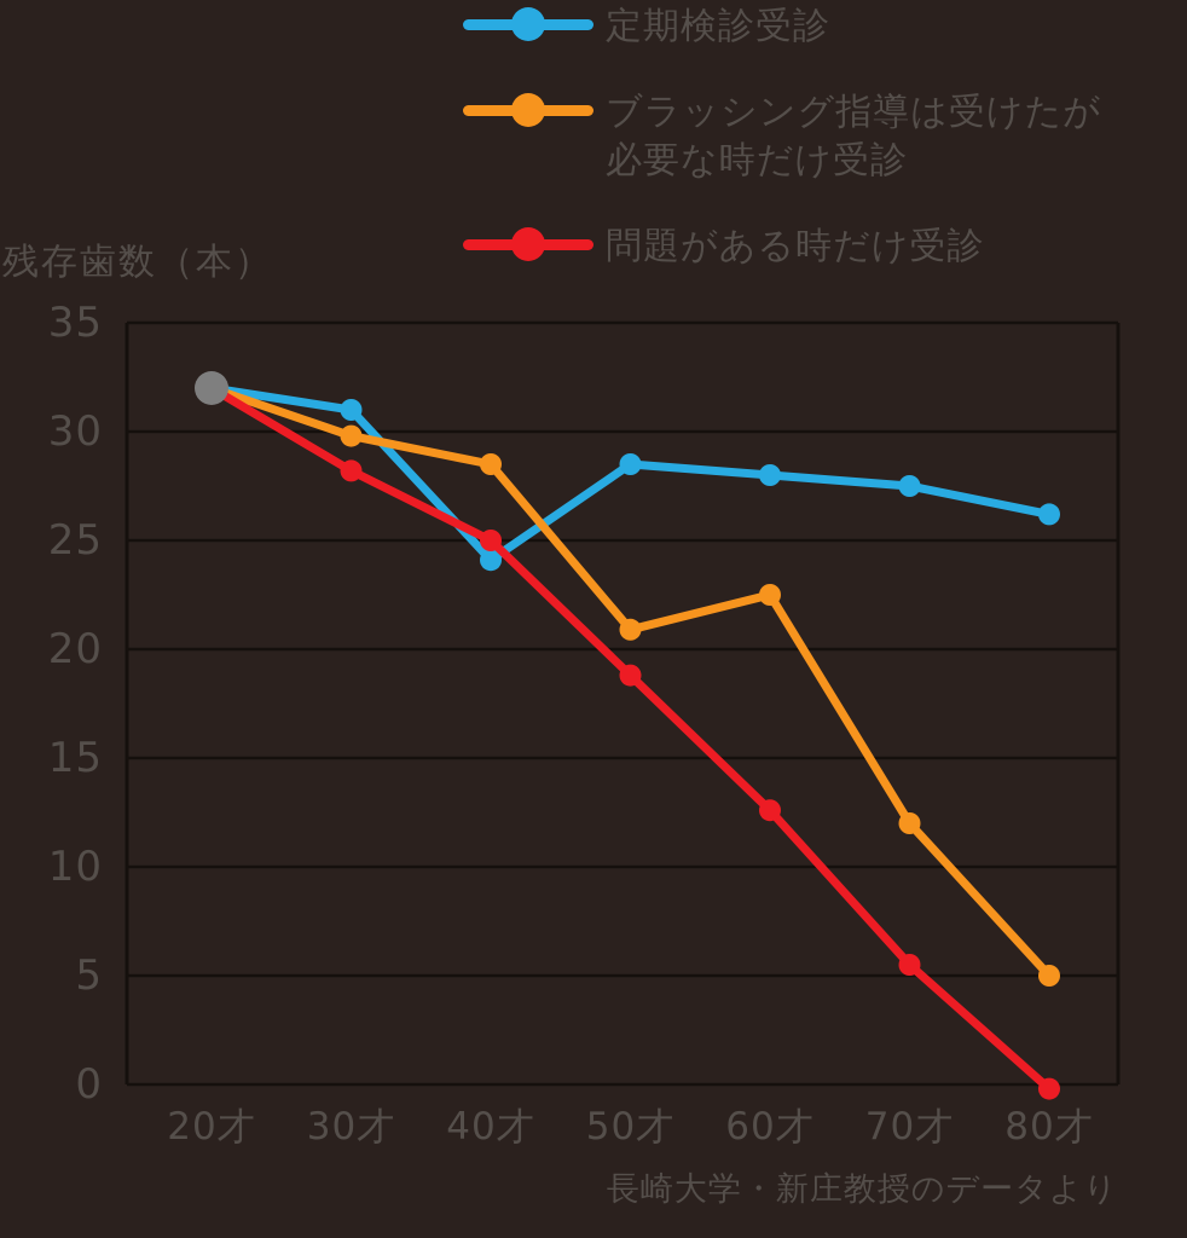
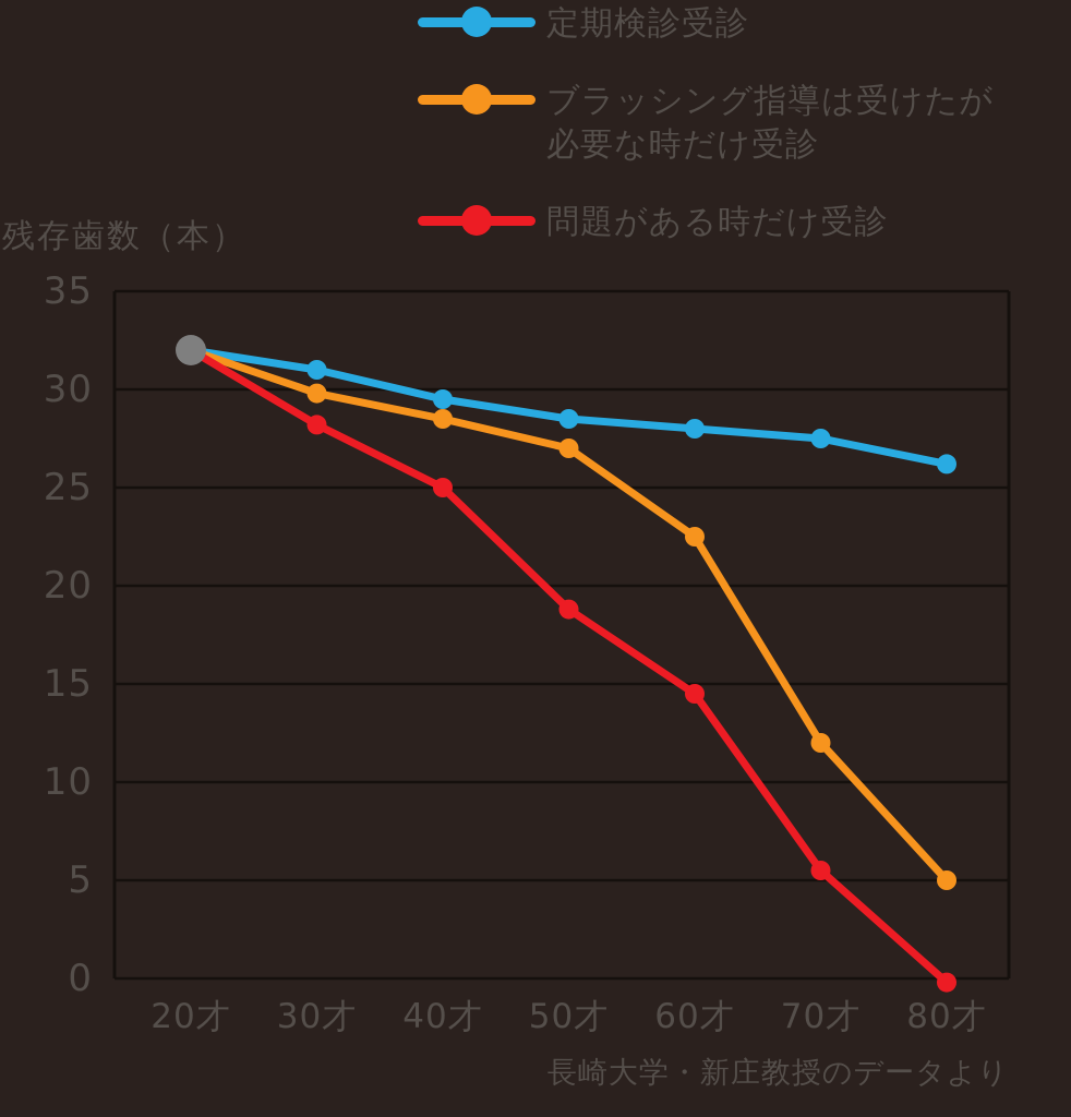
定期検診受診/40才: 24.1 -> 29.5
ブラッシング指導は受けたが必要な時だけ受診/50才: 20.9 -> 27.0
問題がある時だけ受診/60才: 12.6 -> 14.5
